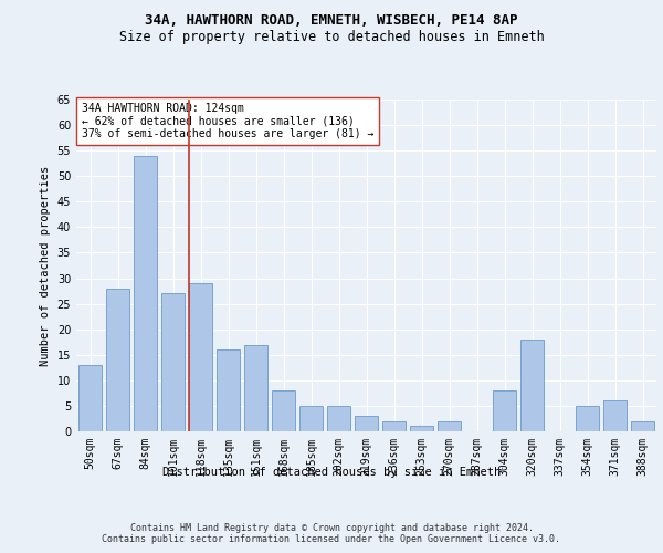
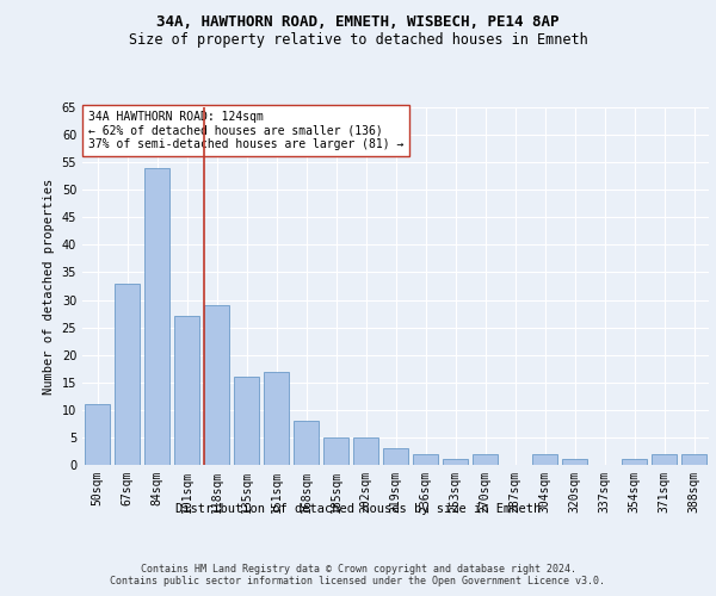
50sqm: 13 -> 11
67sqm: 28 -> 33
304sqm: 8 -> 2
320sqm: 18 -> 1
354sqm: 5 -> 1
371sqm: 6 -> 2
